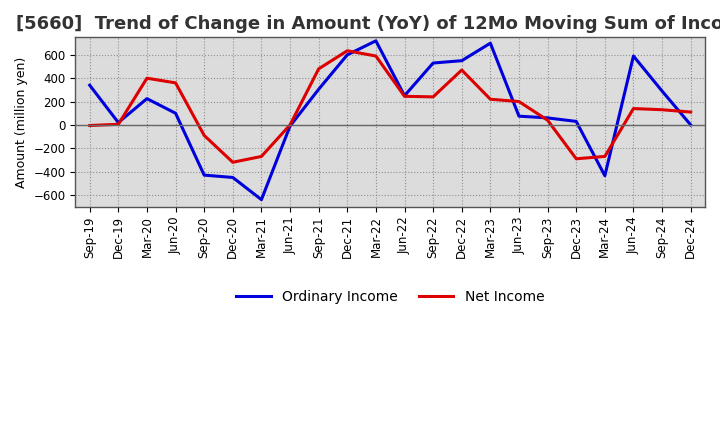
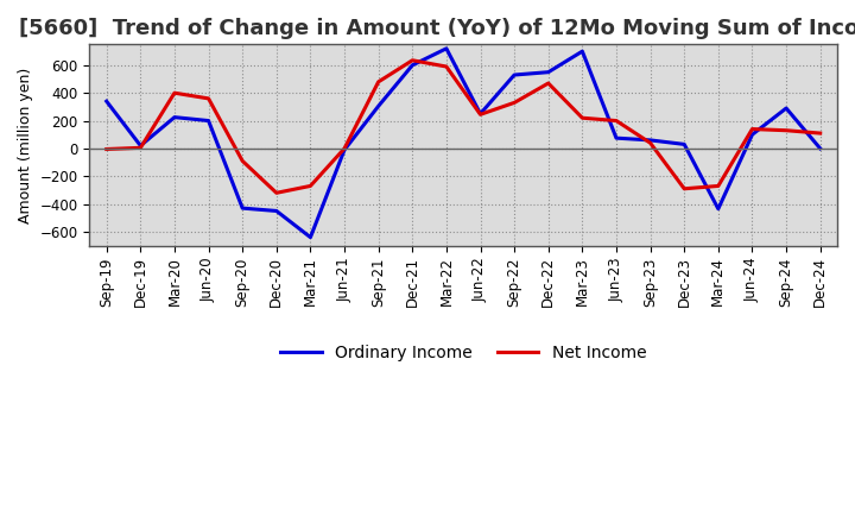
Ordinary Income/Jun-20: 100 -> 200
Net Income/Sep-22: 240 -> 330
Ordinary Income/Jun-24: 590 -> 100
